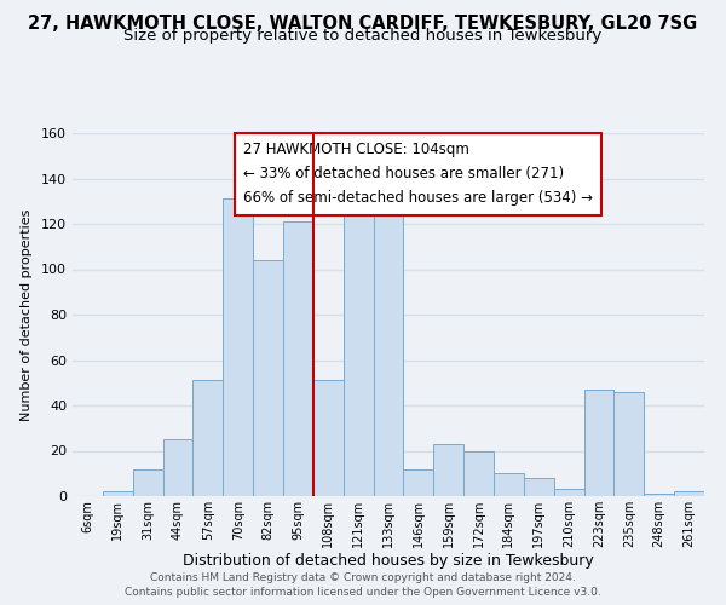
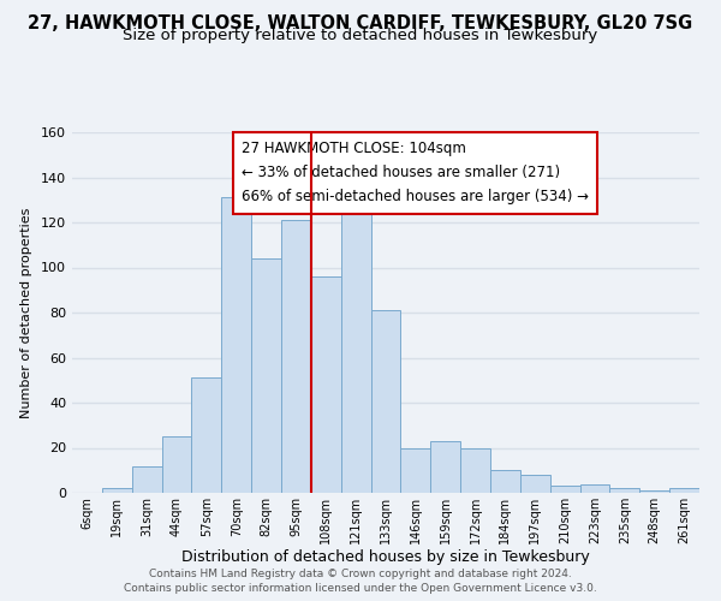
108sqm: 51 -> 96
133sqm: 125 -> 81
146sqm: 12 -> 20
223sqm: 47 -> 4
235sqm: 46 -> 2
